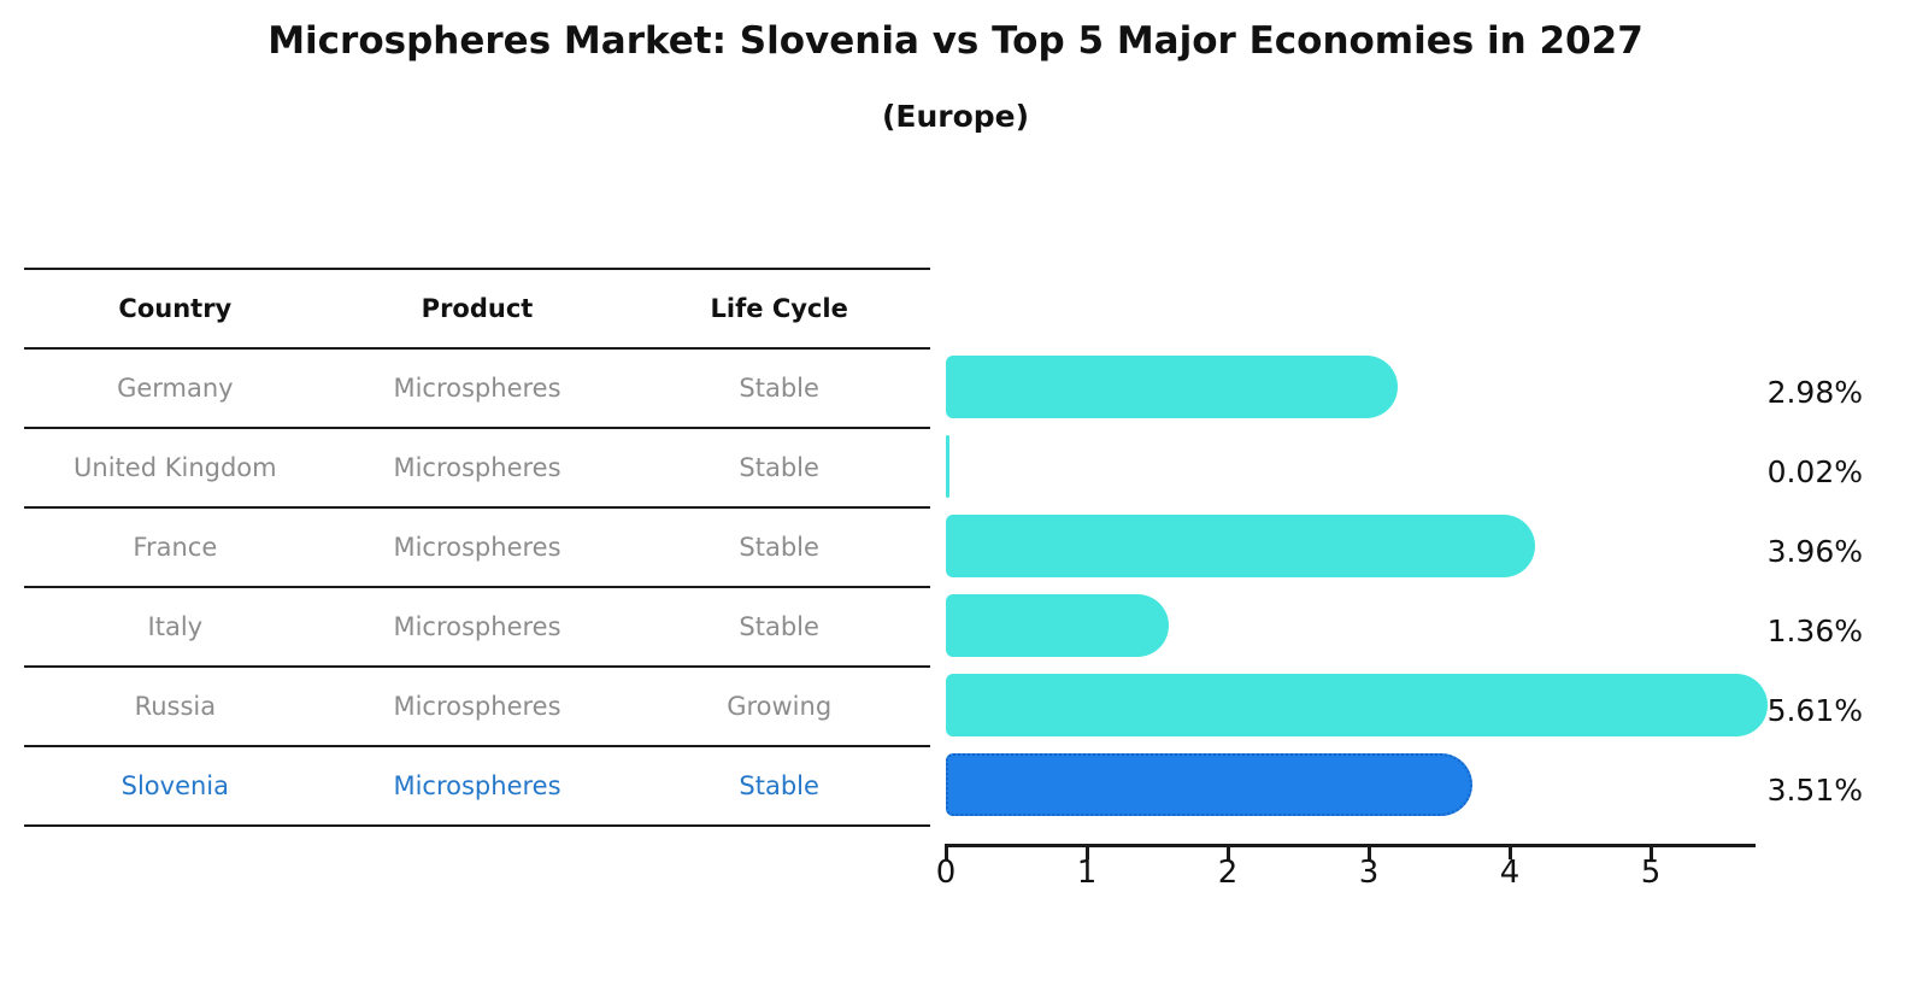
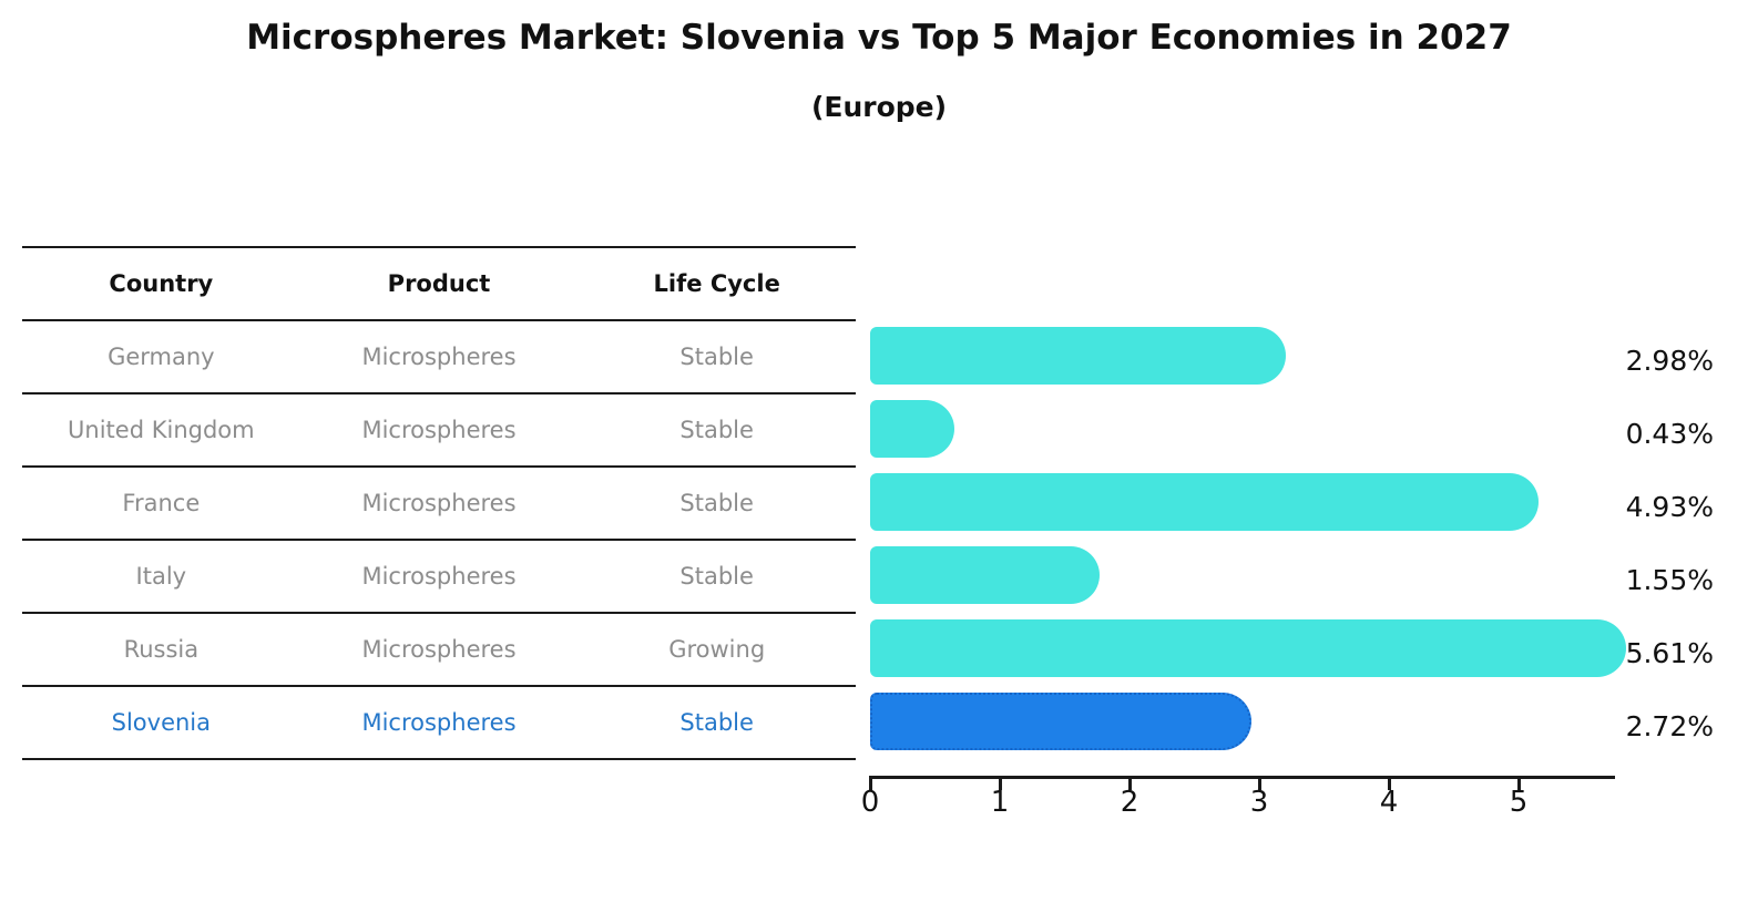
United Kingdom: 0.02% -> 0.43%
France: 3.96% -> 4.93%
Italy: 1.36% -> 1.55%
Slovenia: 3.51% -> 2.72%
